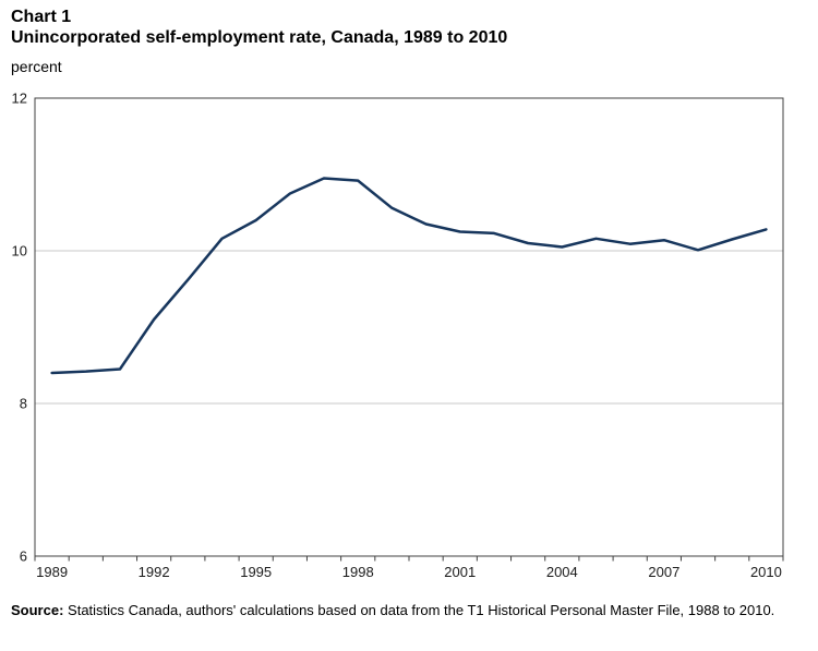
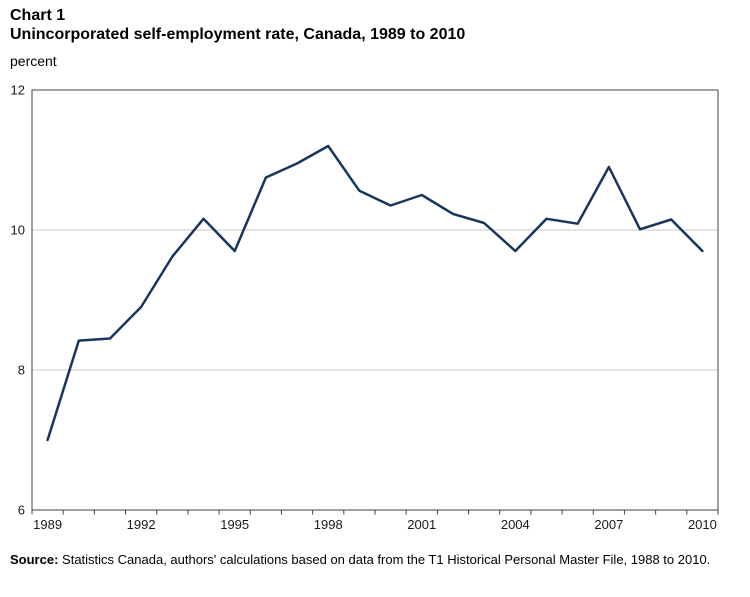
1989: 8.4 -> 7.0
1992: 9.1 -> 8.9
1995: 10.4 -> 9.7
1998: 10.9 -> 11.2
2001: 10.2 -> 10.5
2004: 10.1 -> 9.7
2007: 10.1 -> 10.9
2010: 10.3 -> 9.7
